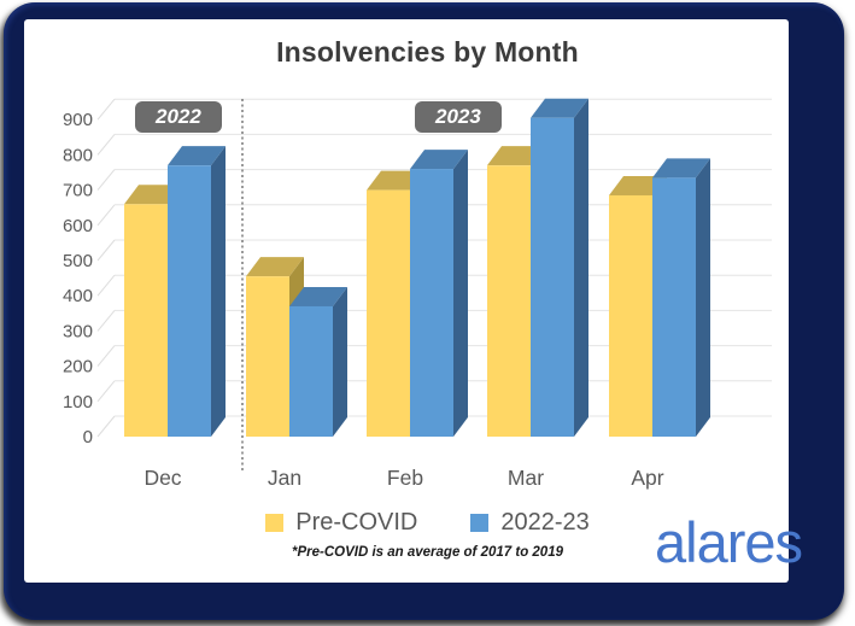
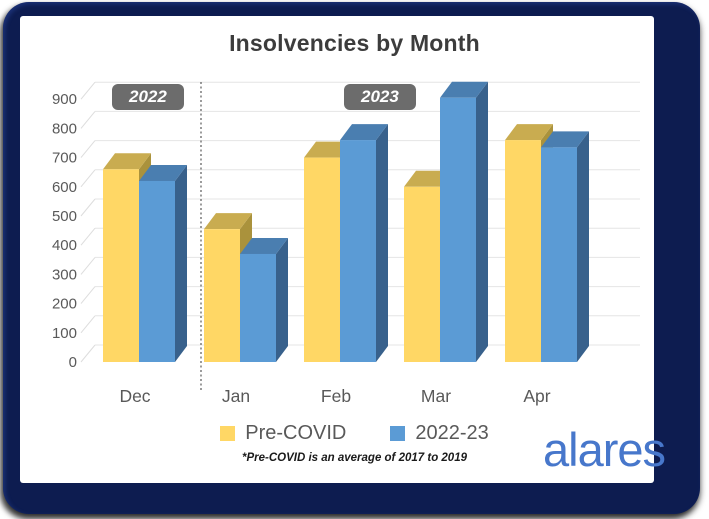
2022-23/Dec: 770 -> 620
Pre-COVID/Mar: 770 -> 600
Pre-COVID/Apr: 680 -> 760
